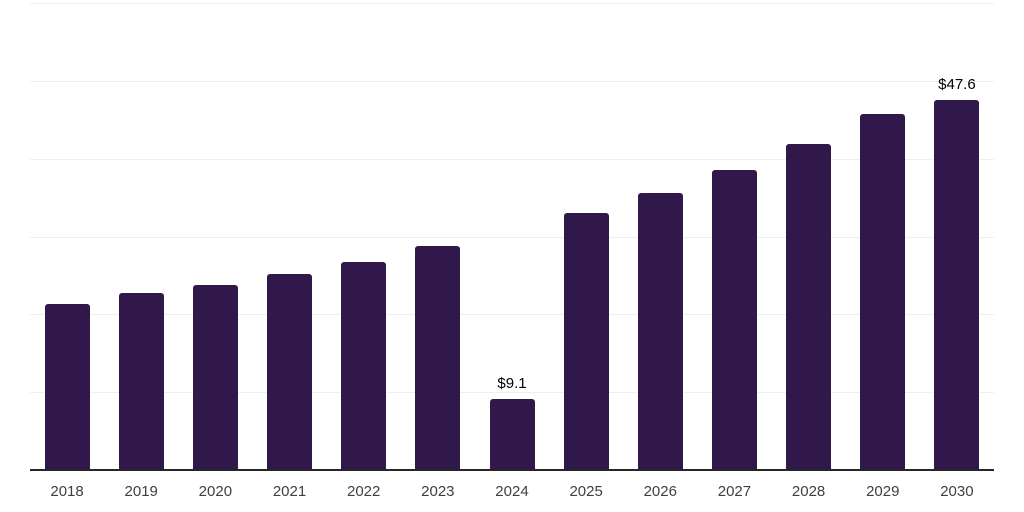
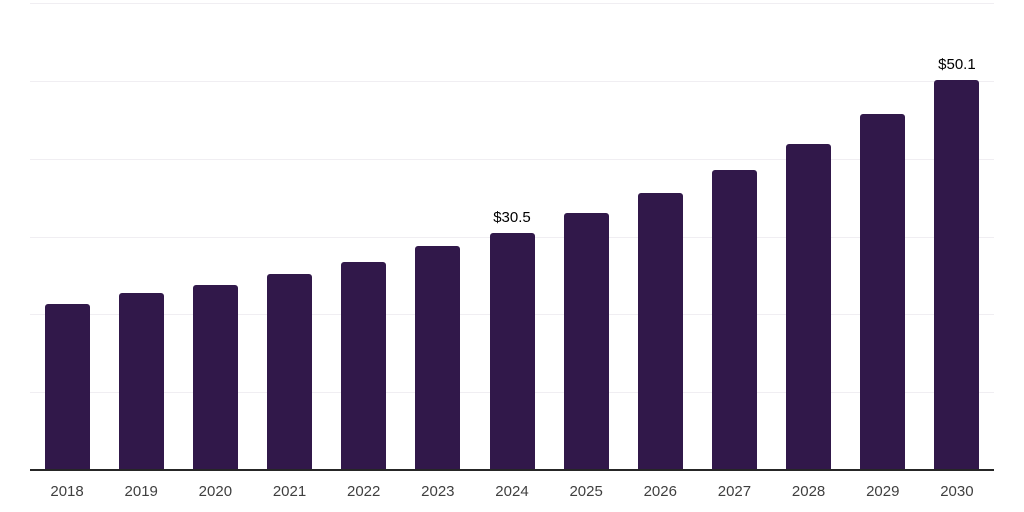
2024: $9.1 -> $30.5
2030: $47.6 -> $50.1
